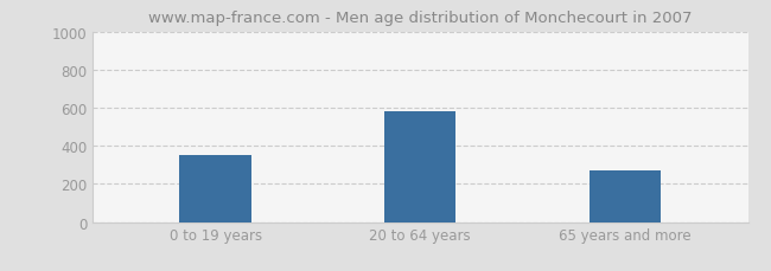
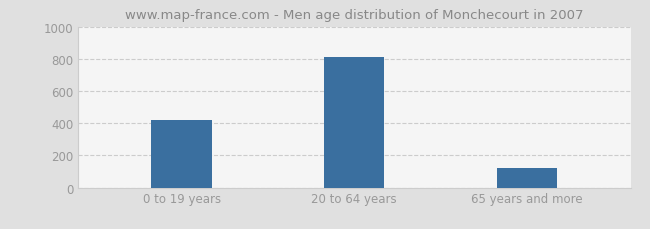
0 to 19 years: 350 -> 420
20 to 64 years: 580 -> 810
65 years and more: 270 -> 120
